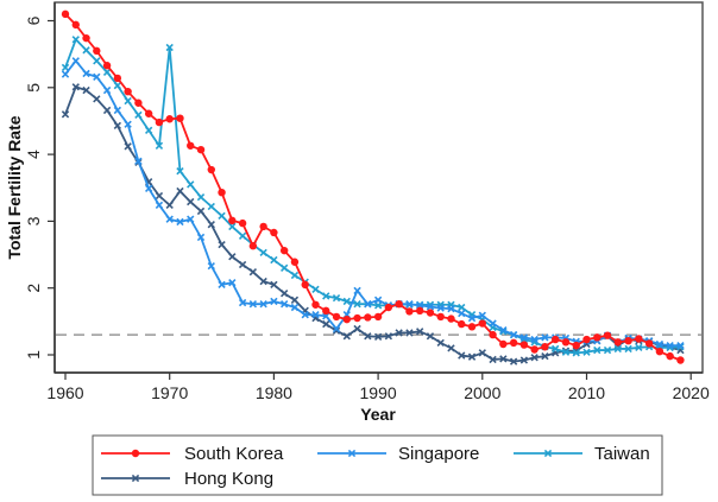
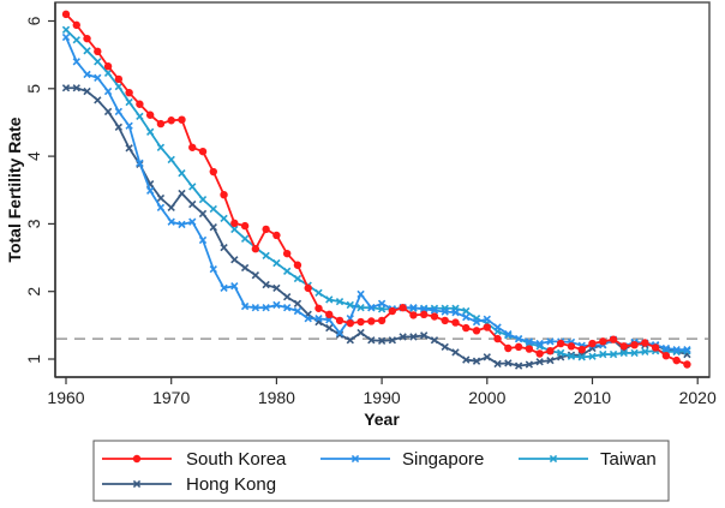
Singapore/1960: 5.2 -> 5.8
Taiwan/1960: 5.3 -> 5.9
Hong Kong/1960: 4.6 -> 5.0
Taiwan/1970: 5.6 -> 4.0
